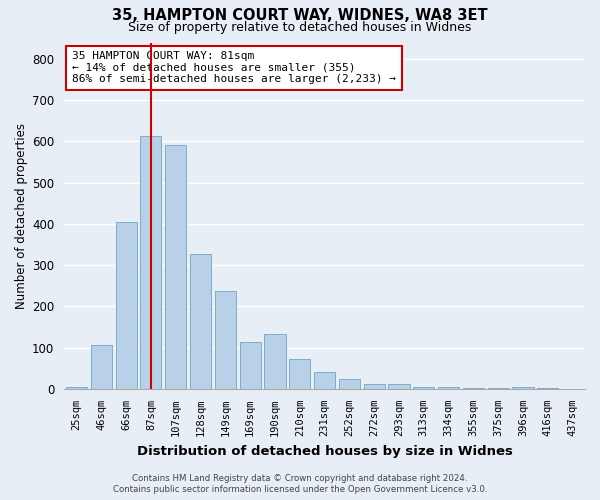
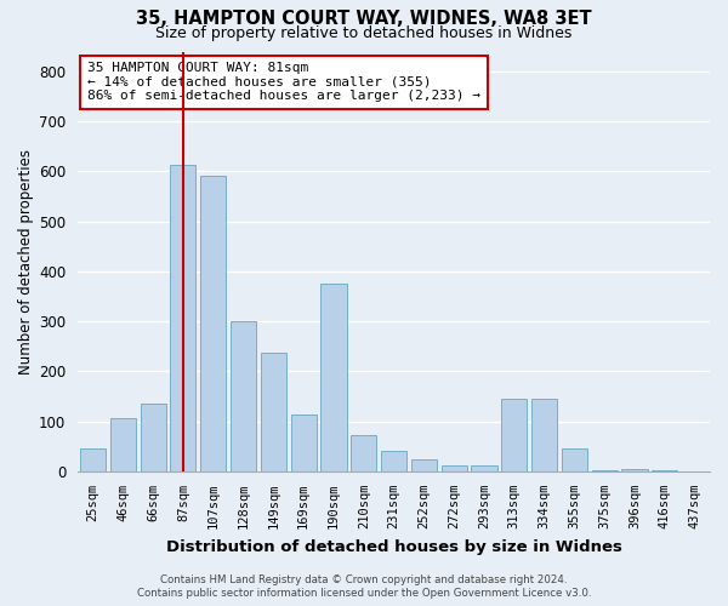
25sqm: 5 -> 45
66sqm: 405 -> 135
128sqm: 327 -> 300
190sqm: 133 -> 375
313sqm: 5 -> 145
334sqm: 5 -> 145
355sqm: 2 -> 45
